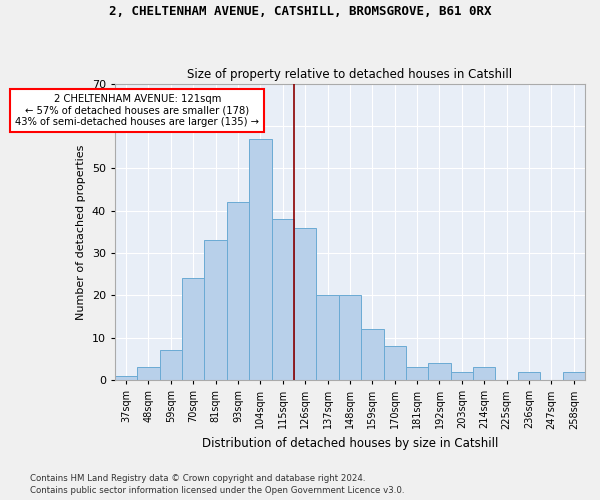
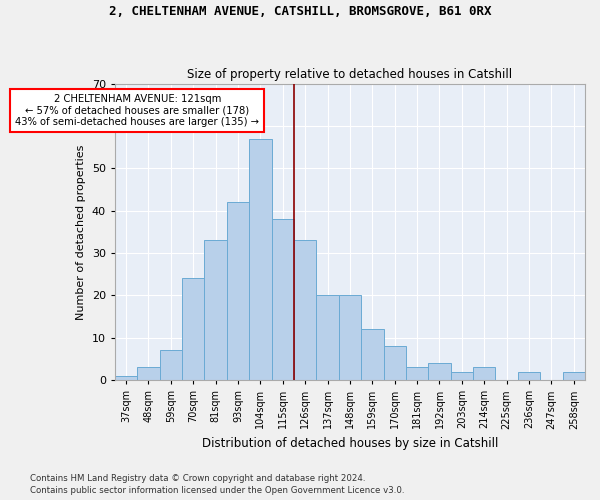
126sqm: 36 -> 33
